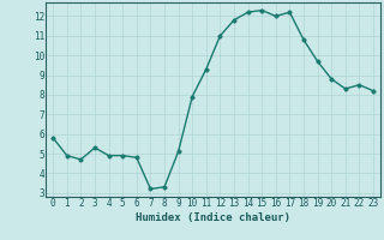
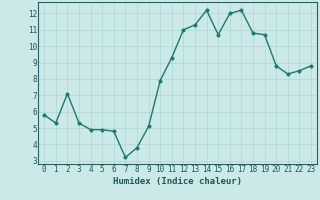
1: 4.9 -> 5.3
2: 4.7 -> 7.1
8: 3.3 -> 3.8
13: 11.8 -> 11.3
15: 12.3 -> 10.7
19: 9.7 -> 10.7
23: 8.2 -> 8.8
